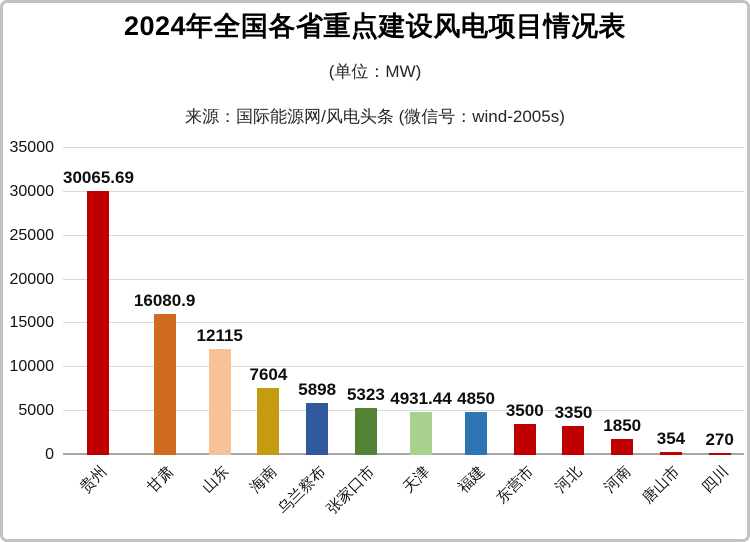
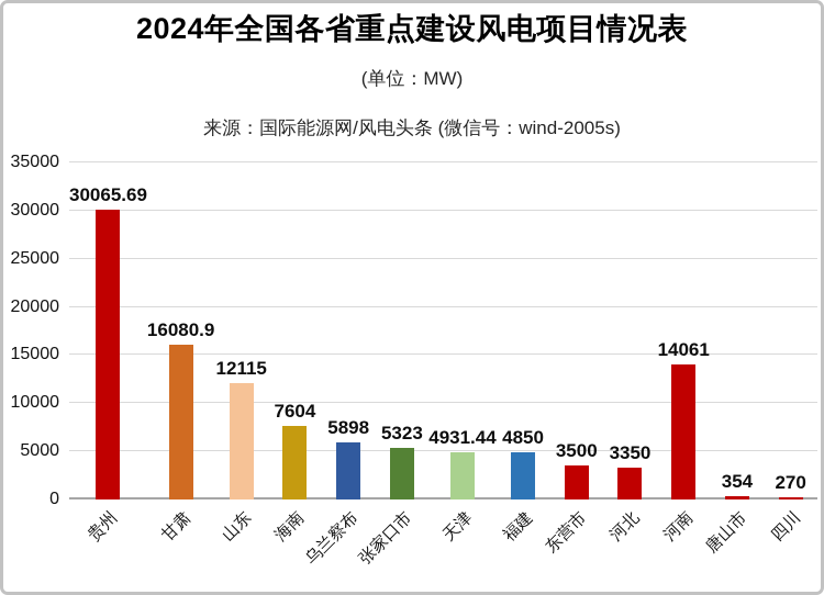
河南: 1850 -> 14061
